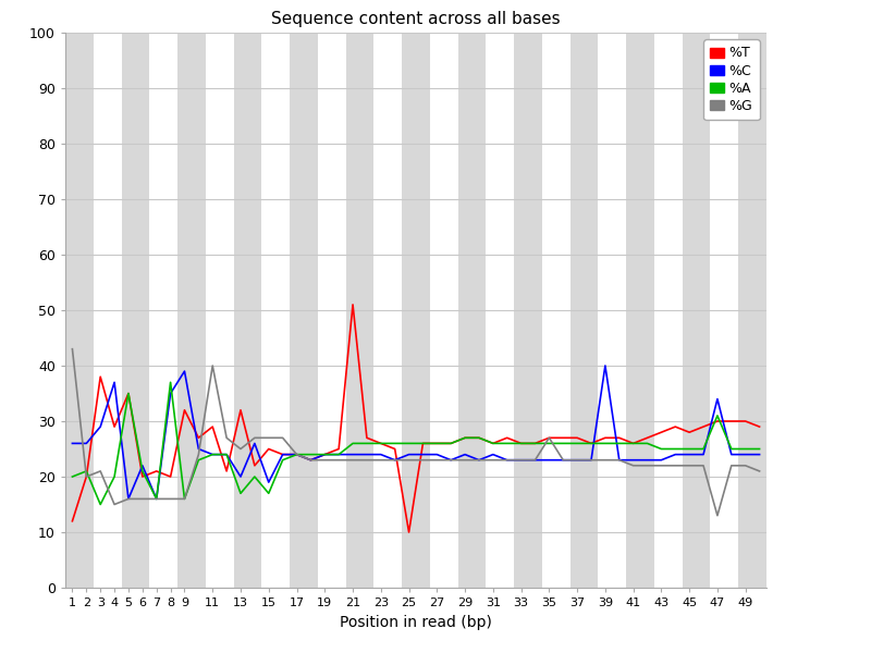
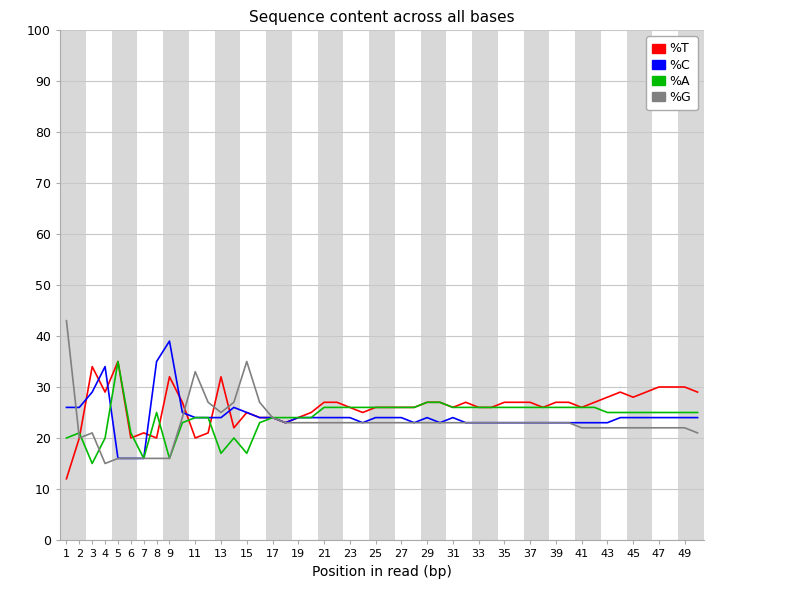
%T/3: 38 -> 34
%C/4: 37 -> 34
%C/6: 22 -> 16
%A/8: 37 -> 25
%T/11: 29 -> 20
%G/11: 40 -> 33
%C/13: 20 -> 24
%C/15: 19 -> 25
%G/15: 27 -> 35
%T/21: 51 -> 27
%T/25: 10 -> 26
%G/35: 27 -> 23
%C/39: 40 -> 23
%C/47: 34 -> 24
%A/47: 31 -> 25
%G/47: 13 -> 22
